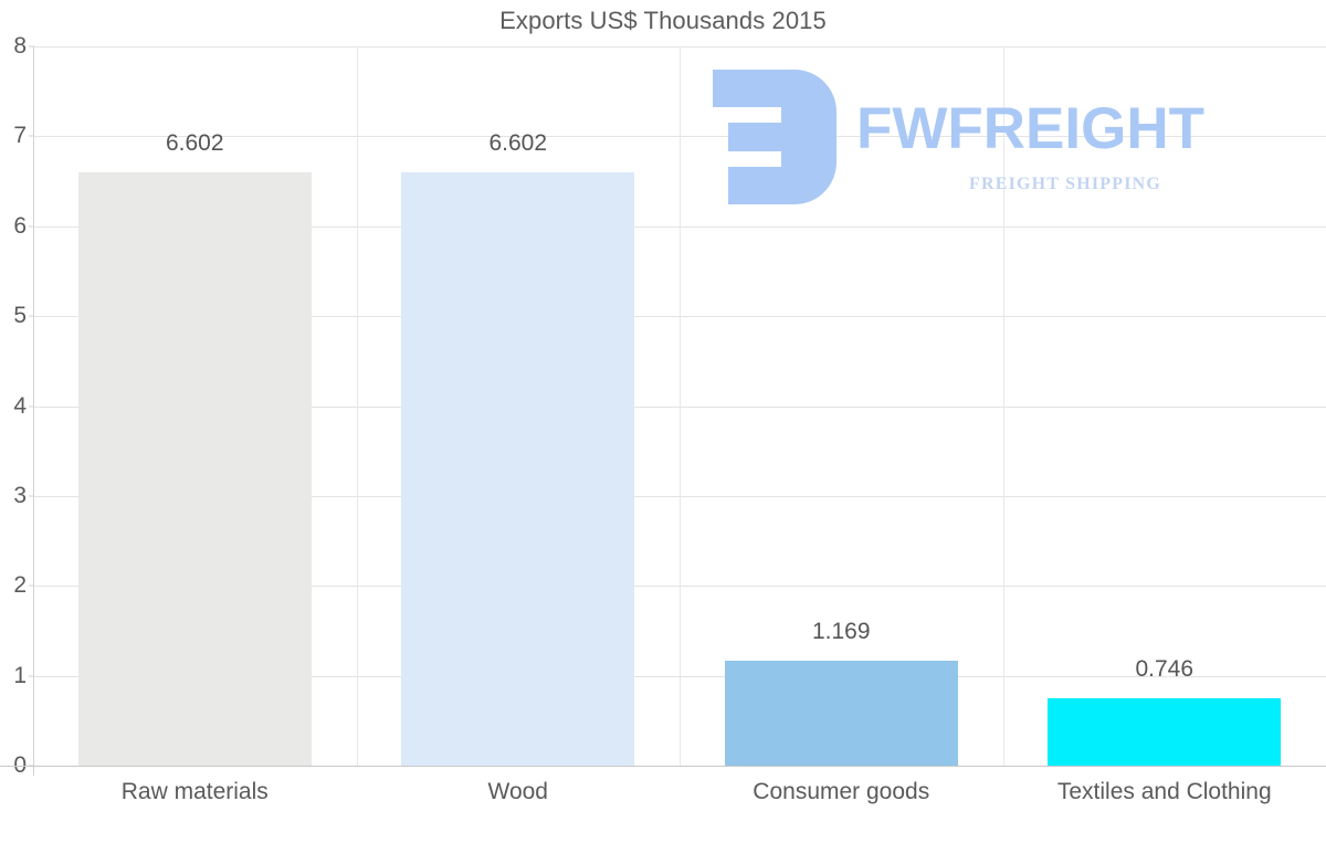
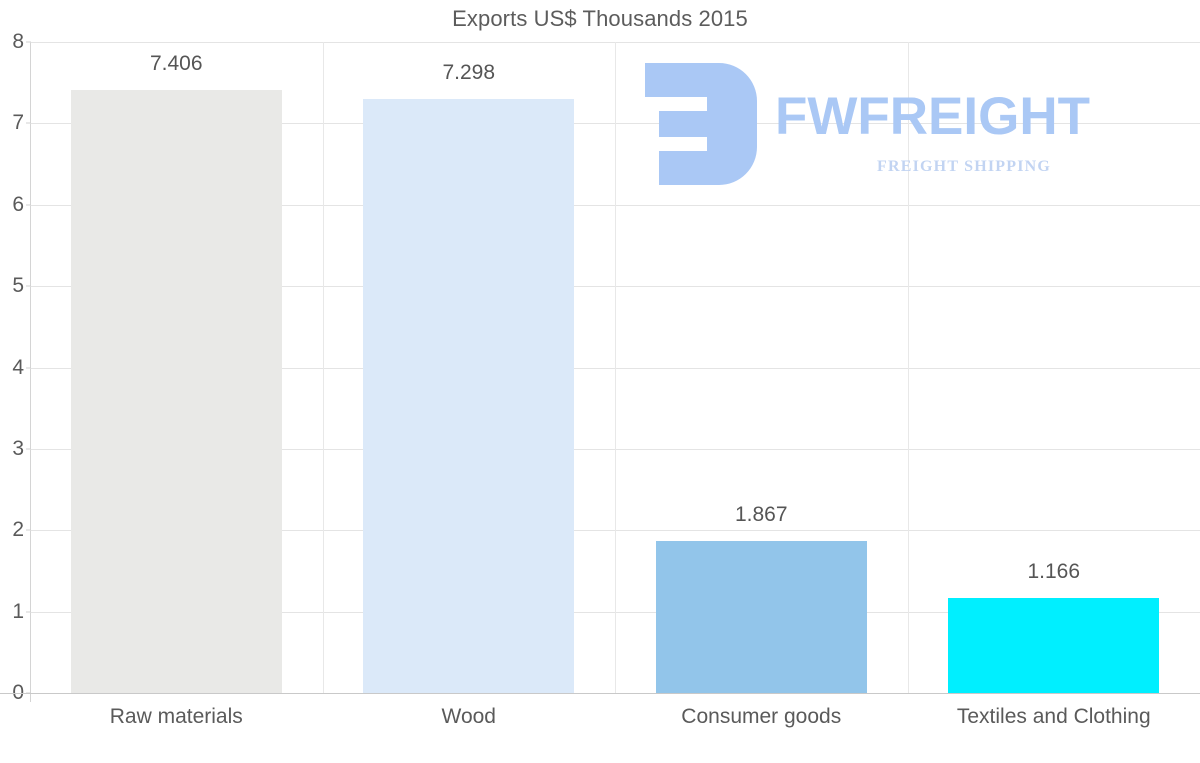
Raw materials: 6.602 -> 7.406
Wood: 6.602 -> 7.298
Consumer goods: 1.169 -> 1.867
Textiles and Clothing: 0.746 -> 1.166
